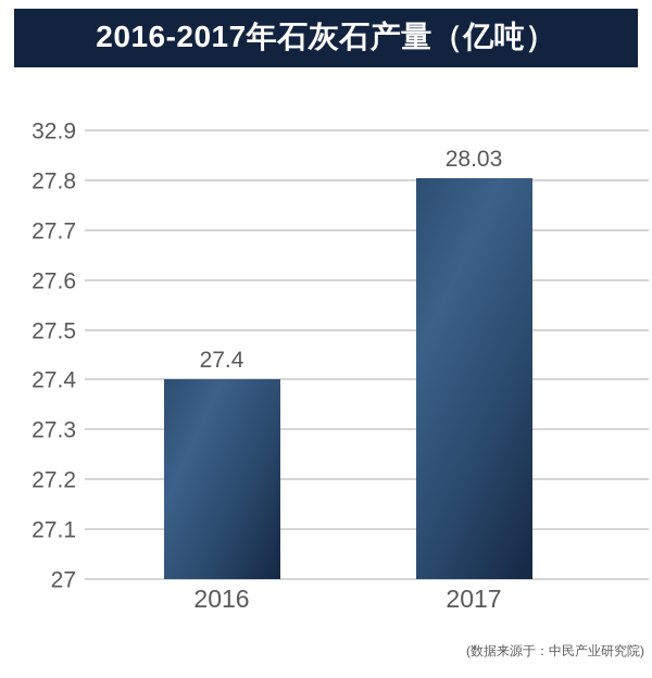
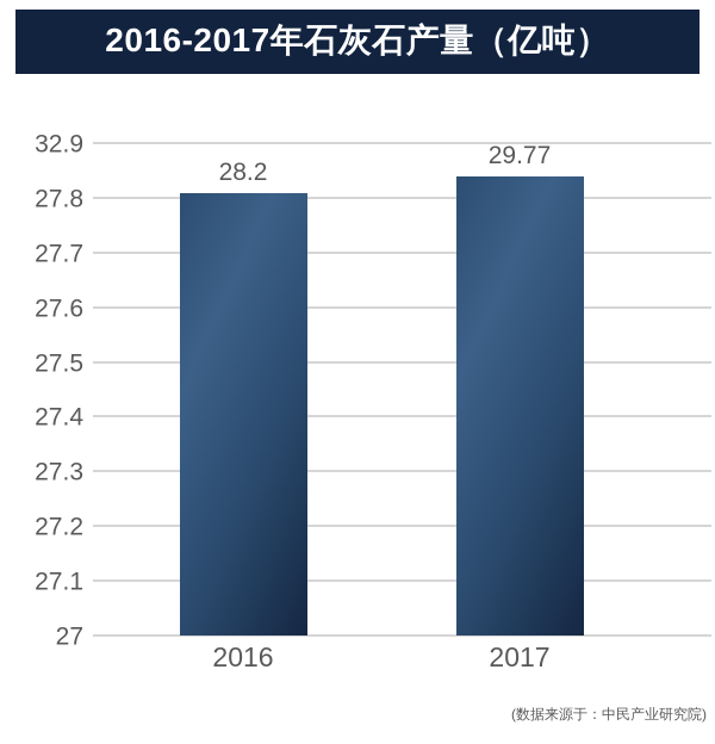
2016: 27.4 -> 28.2
2017: 28.03 -> 29.77
